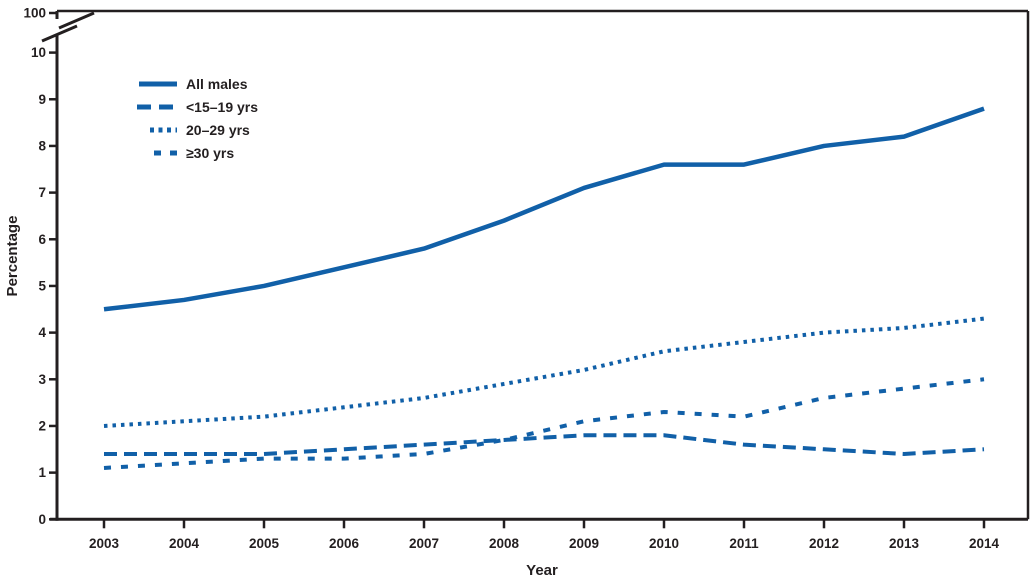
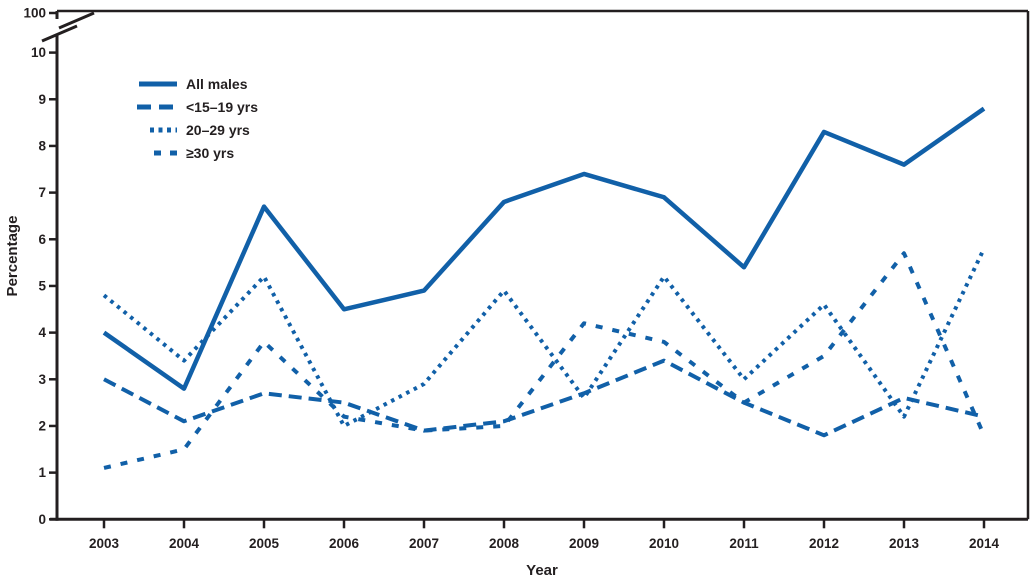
All males/2003: 4.5 -> 4.0
<15–19 yrs/2003: 1.4 -> 3.0
20–29 yrs/2003: 2.0 -> 4.8
All males/2004: 4.7 -> 2.8
<15–19 yrs/2004: 1.4 -> 2.1
20–29 yrs/2004: 2.1 -> 3.4
≥30 yrs/2004: 1.2 -> 1.5
All males/2005: 5.0 -> 6.7
<15–19 yrs/2005: 1.4 -> 2.7
20–29 yrs/2005: 2.2 -> 5.2
≥30 yrs/2005: 1.3 -> 3.8
All males/2006: 5.4 -> 4.5
<15–19 yrs/2006: 1.5 -> 2.5
20–29 yrs/2006: 2.4 -> 2.0
≥30 yrs/2006: 1.3 -> 2.2
All males/2007: 5.8 -> 4.9
<15–19 yrs/2007: 1.6 -> 1.9
20–29 yrs/2007: 2.6 -> 2.9
≥30 yrs/2007: 1.4 -> 1.9
All males/2008: 6.4 -> 6.8
<15–19 yrs/2008: 1.7 -> 2.1
20–29 yrs/2008: 2.9 -> 4.9
≥30 yrs/2008: 1.7 -> 2.0
All males/2009: 7.1 -> 7.4
<15–19 yrs/2009: 1.8 -> 2.7
20–29 yrs/2009: 3.2 -> 2.6
≥30 yrs/2009: 2.1 -> 4.2
All males/2010: 7.6 -> 6.9
<15–19 yrs/2010: 1.8 -> 3.4
20–29 yrs/2010: 3.6 -> 5.2
≥30 yrs/2010: 2.3 -> 3.8
All males/2011: 7.6 -> 5.4
<15–19 yrs/2011: 1.6 -> 2.5
20–29 yrs/2011: 3.8 -> 3.0
≥30 yrs/2011: 2.2 -> 2.5
All males/2012: 8.0 -> 8.3
<15–19 yrs/2012: 1.5 -> 1.8
20–29 yrs/2012: 4.0 -> 4.6
≥30 yrs/2012: 2.6 -> 3.5
All males/2013: 8.2 -> 7.6
<15–19 yrs/2013: 1.4 -> 2.6
20–29 yrs/2013: 4.1 -> 2.2
≥30 yrs/2013: 2.8 -> 5.7
<15–19 yrs/2014: 1.5 -> 2.2
20–29 yrs/2014: 4.3 -> 5.8
≥30 yrs/2014: 3.0 -> 1.8
